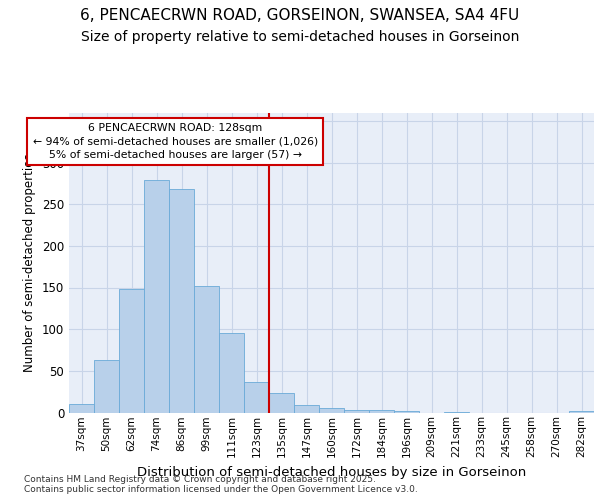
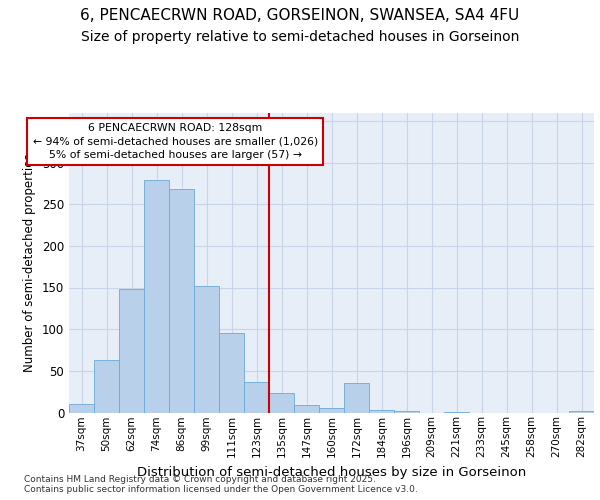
172sqm: 3 -> 36
